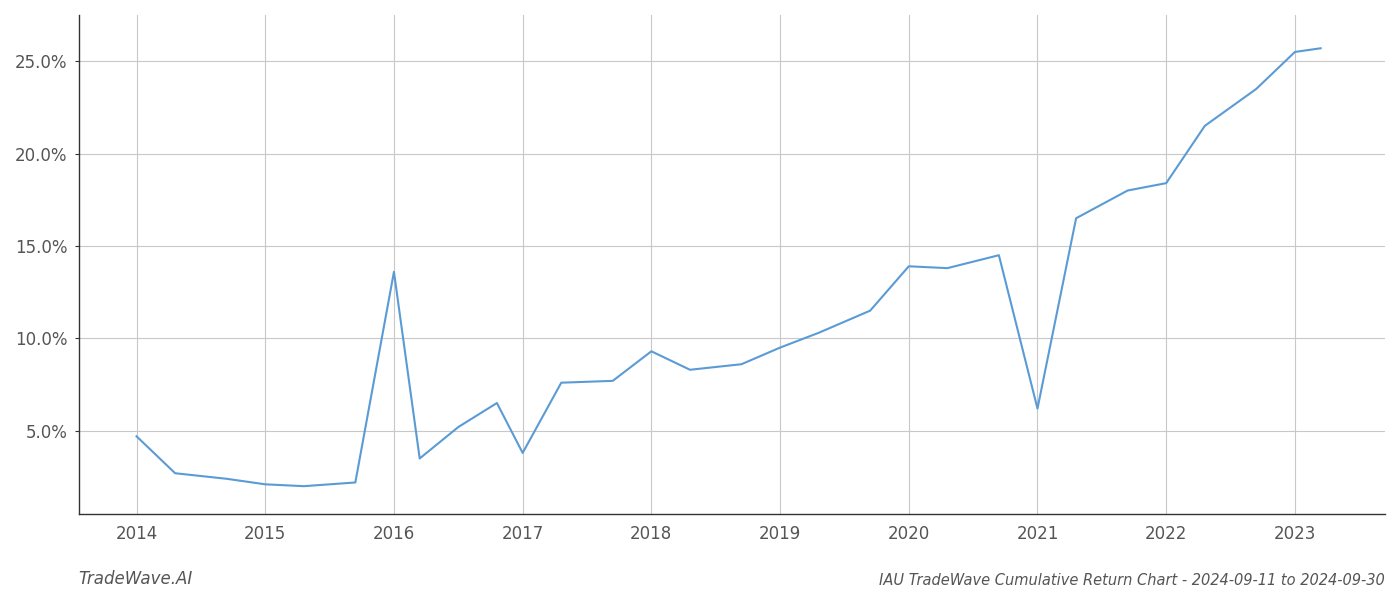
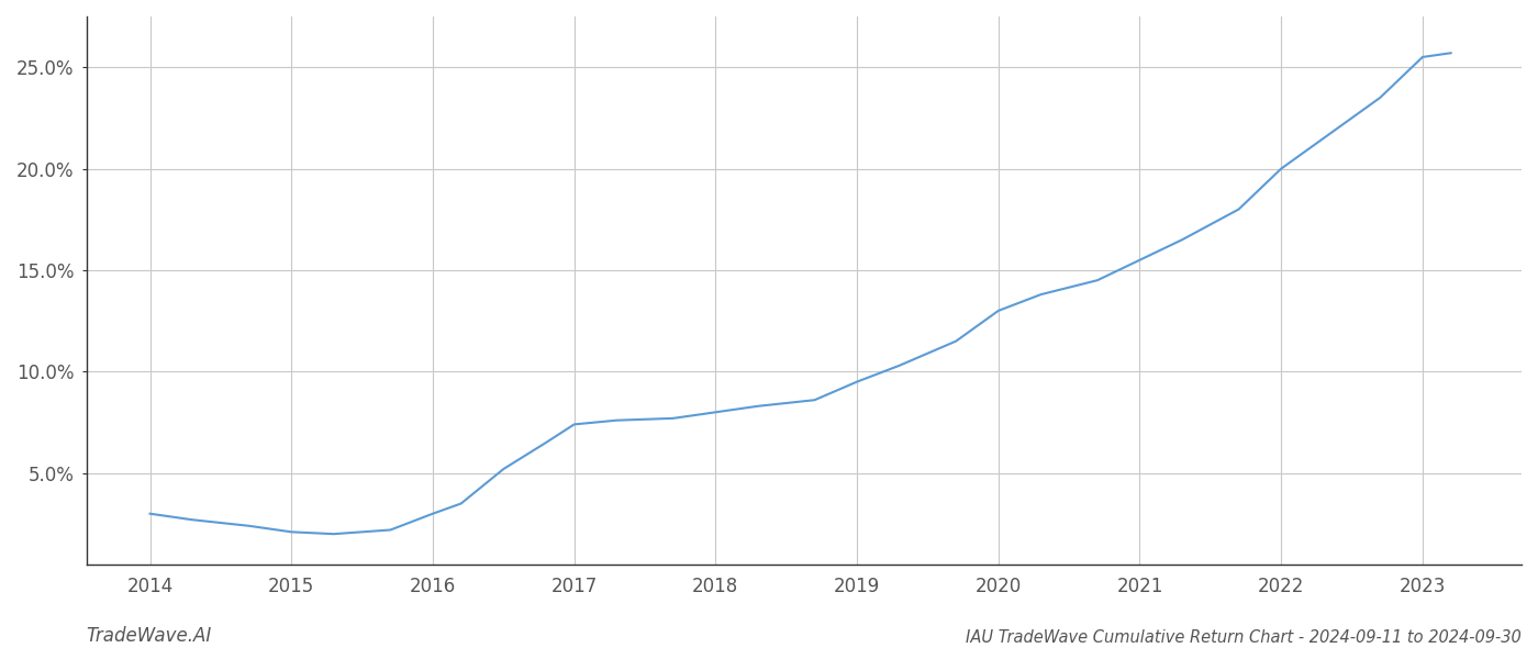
2014: 4.7% -> 3.0%
2016: 13.6% -> 3.0%
2017: 3.8% -> 7.4%
2018: 9.3% -> 8.0%
2020: 13.9% -> 13.0%
2021: 6.2% -> 15.5%
2022: 18.4% -> 20.0%
